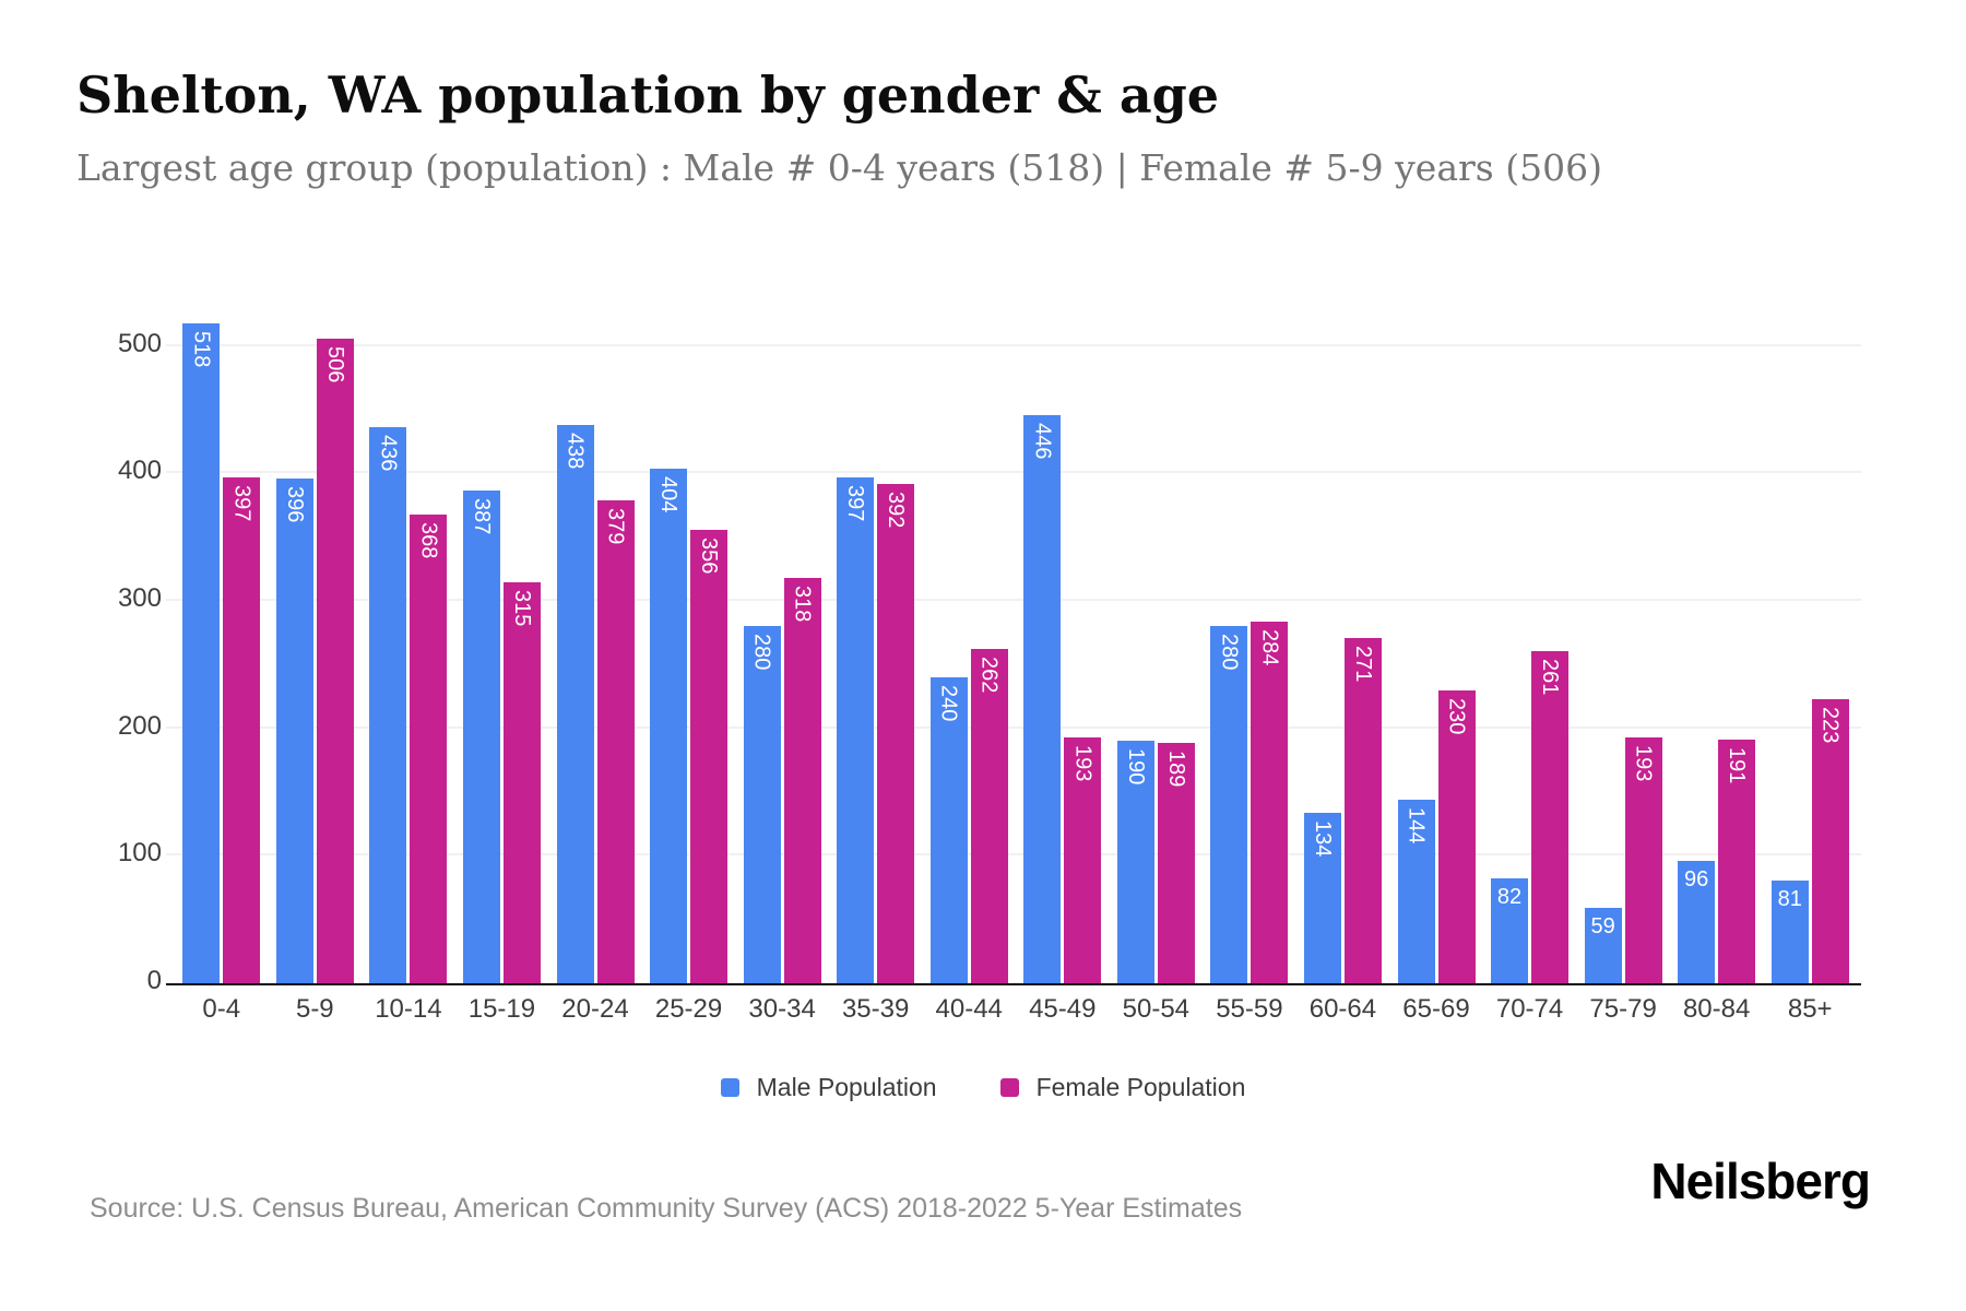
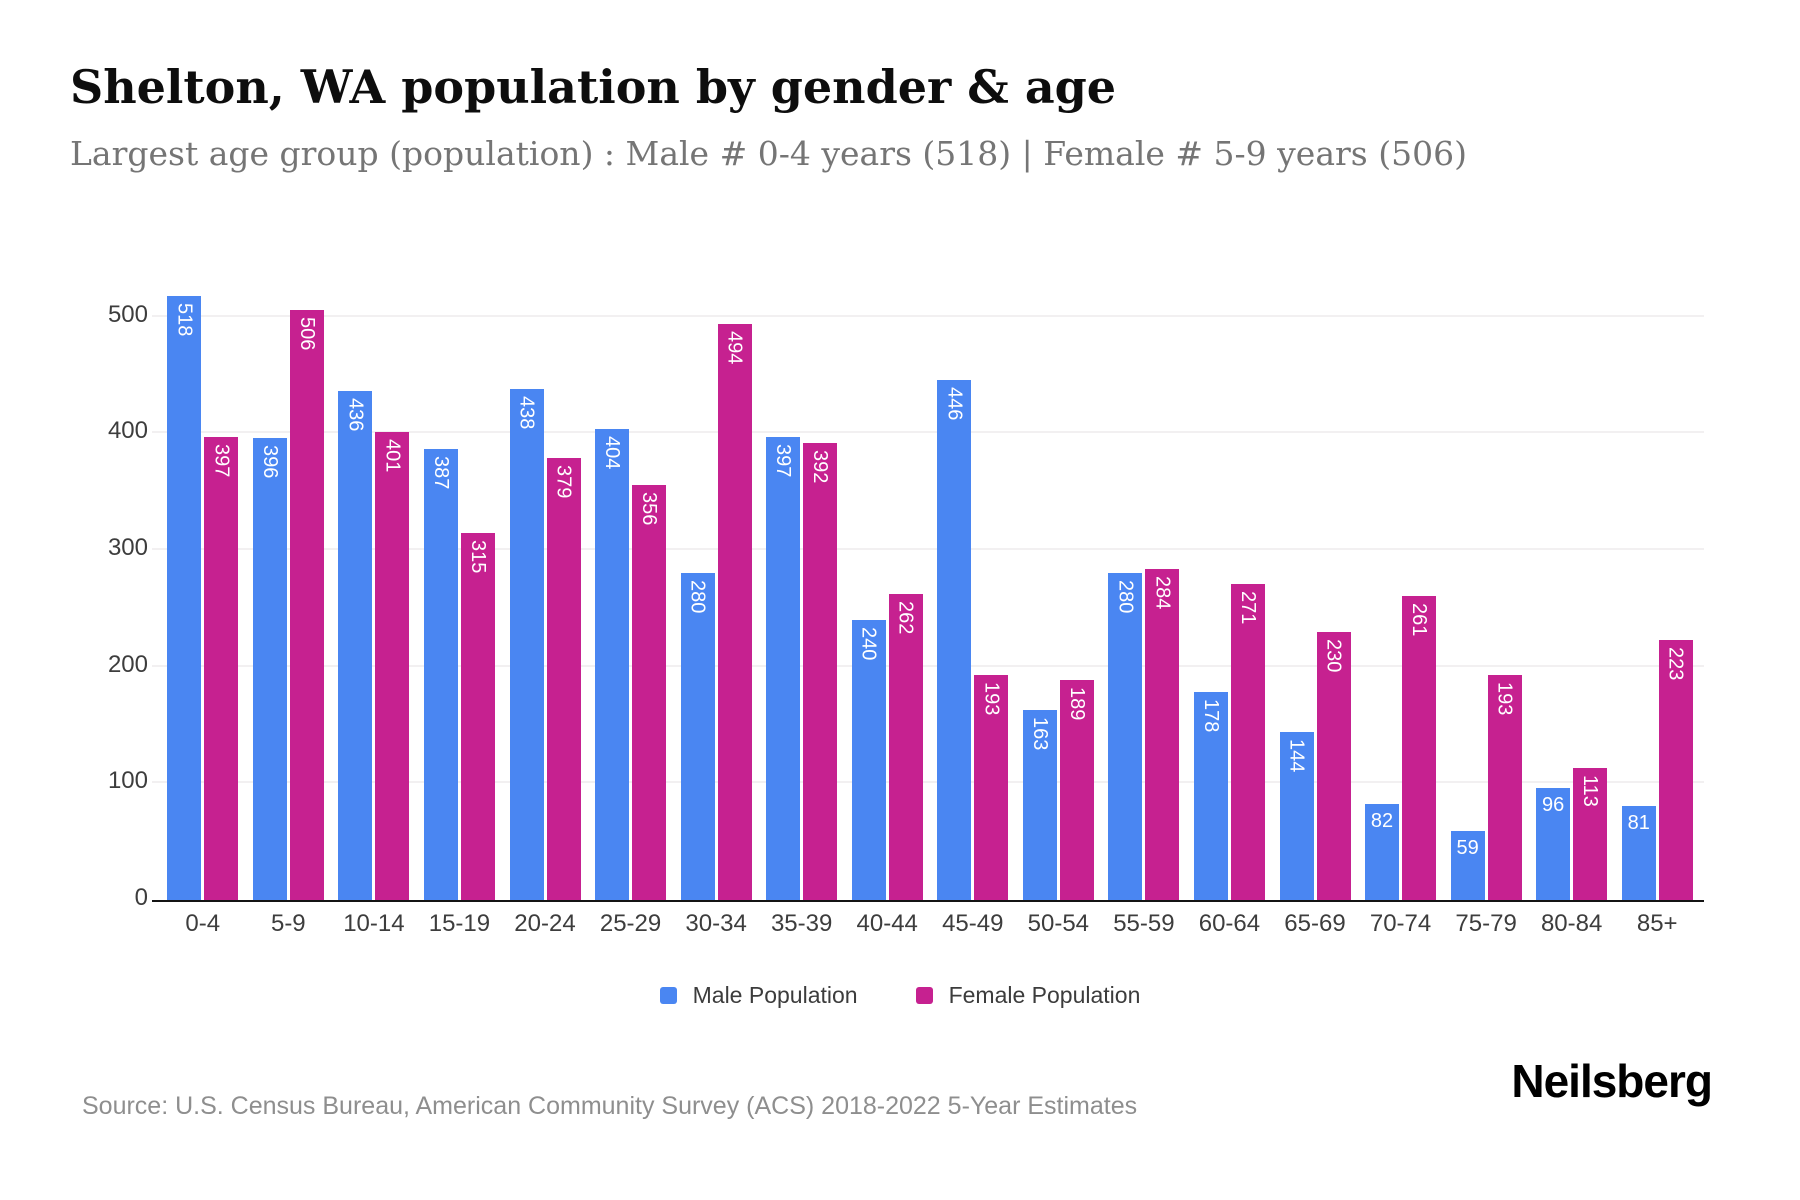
Female Population/10-14: 368 -> 401
Female Population/30-34: 318 -> 494
Male Population/50-54: 190 -> 163
Male Population/60-64: 134 -> 178
Female Population/80-84: 191 -> 113
